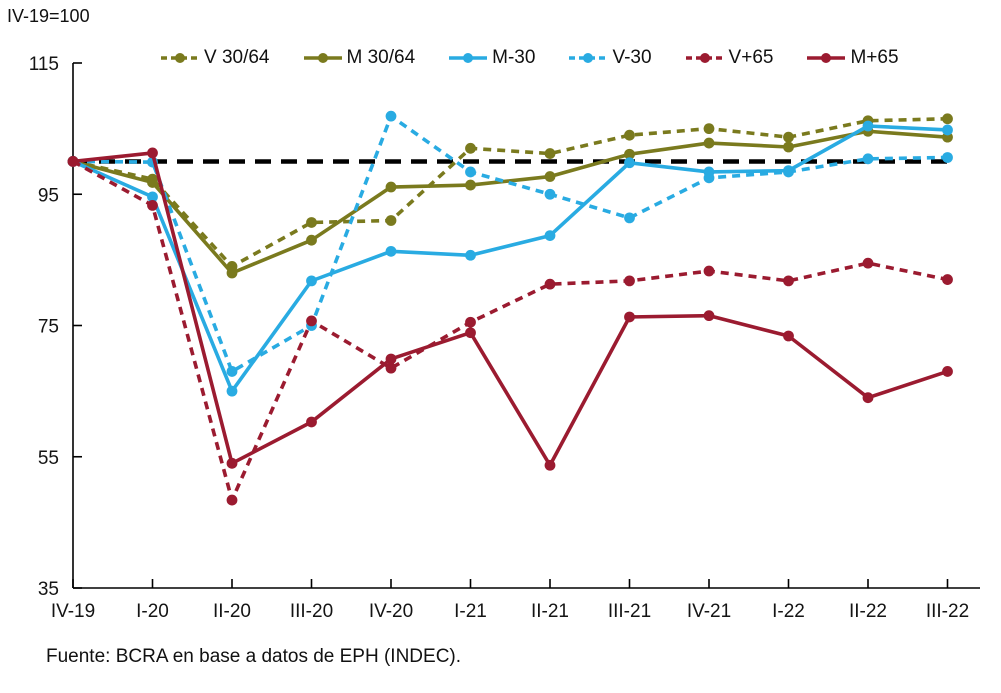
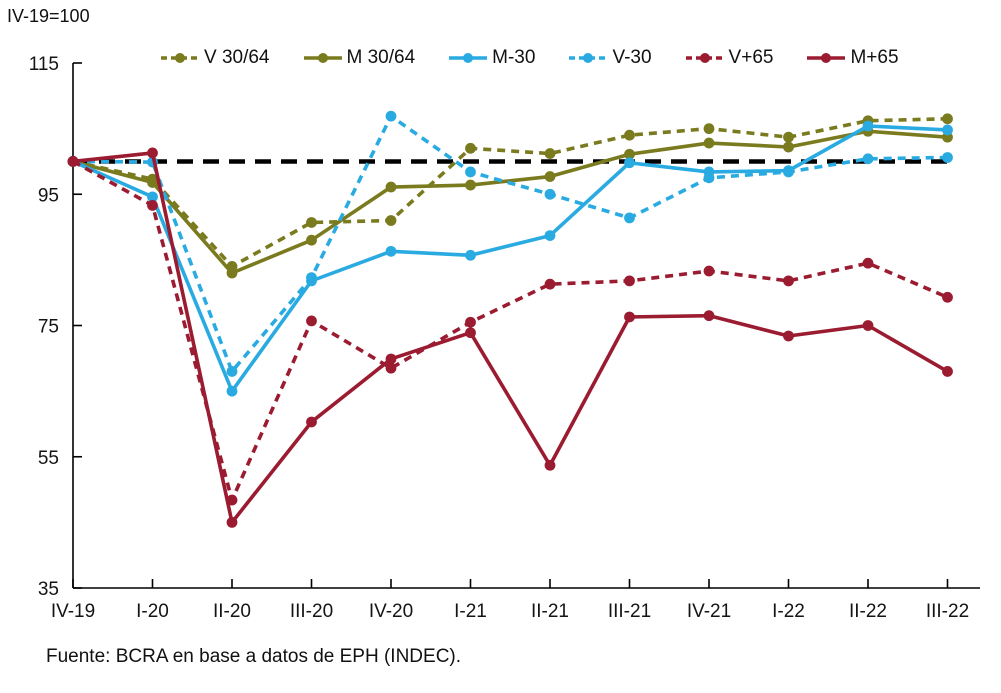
M+65/II-20: 54 -> 45
V-30/III-20: 75 -> 82
M+65/II-22: 64 -> 75
V+65/III-22: 82 -> 79
